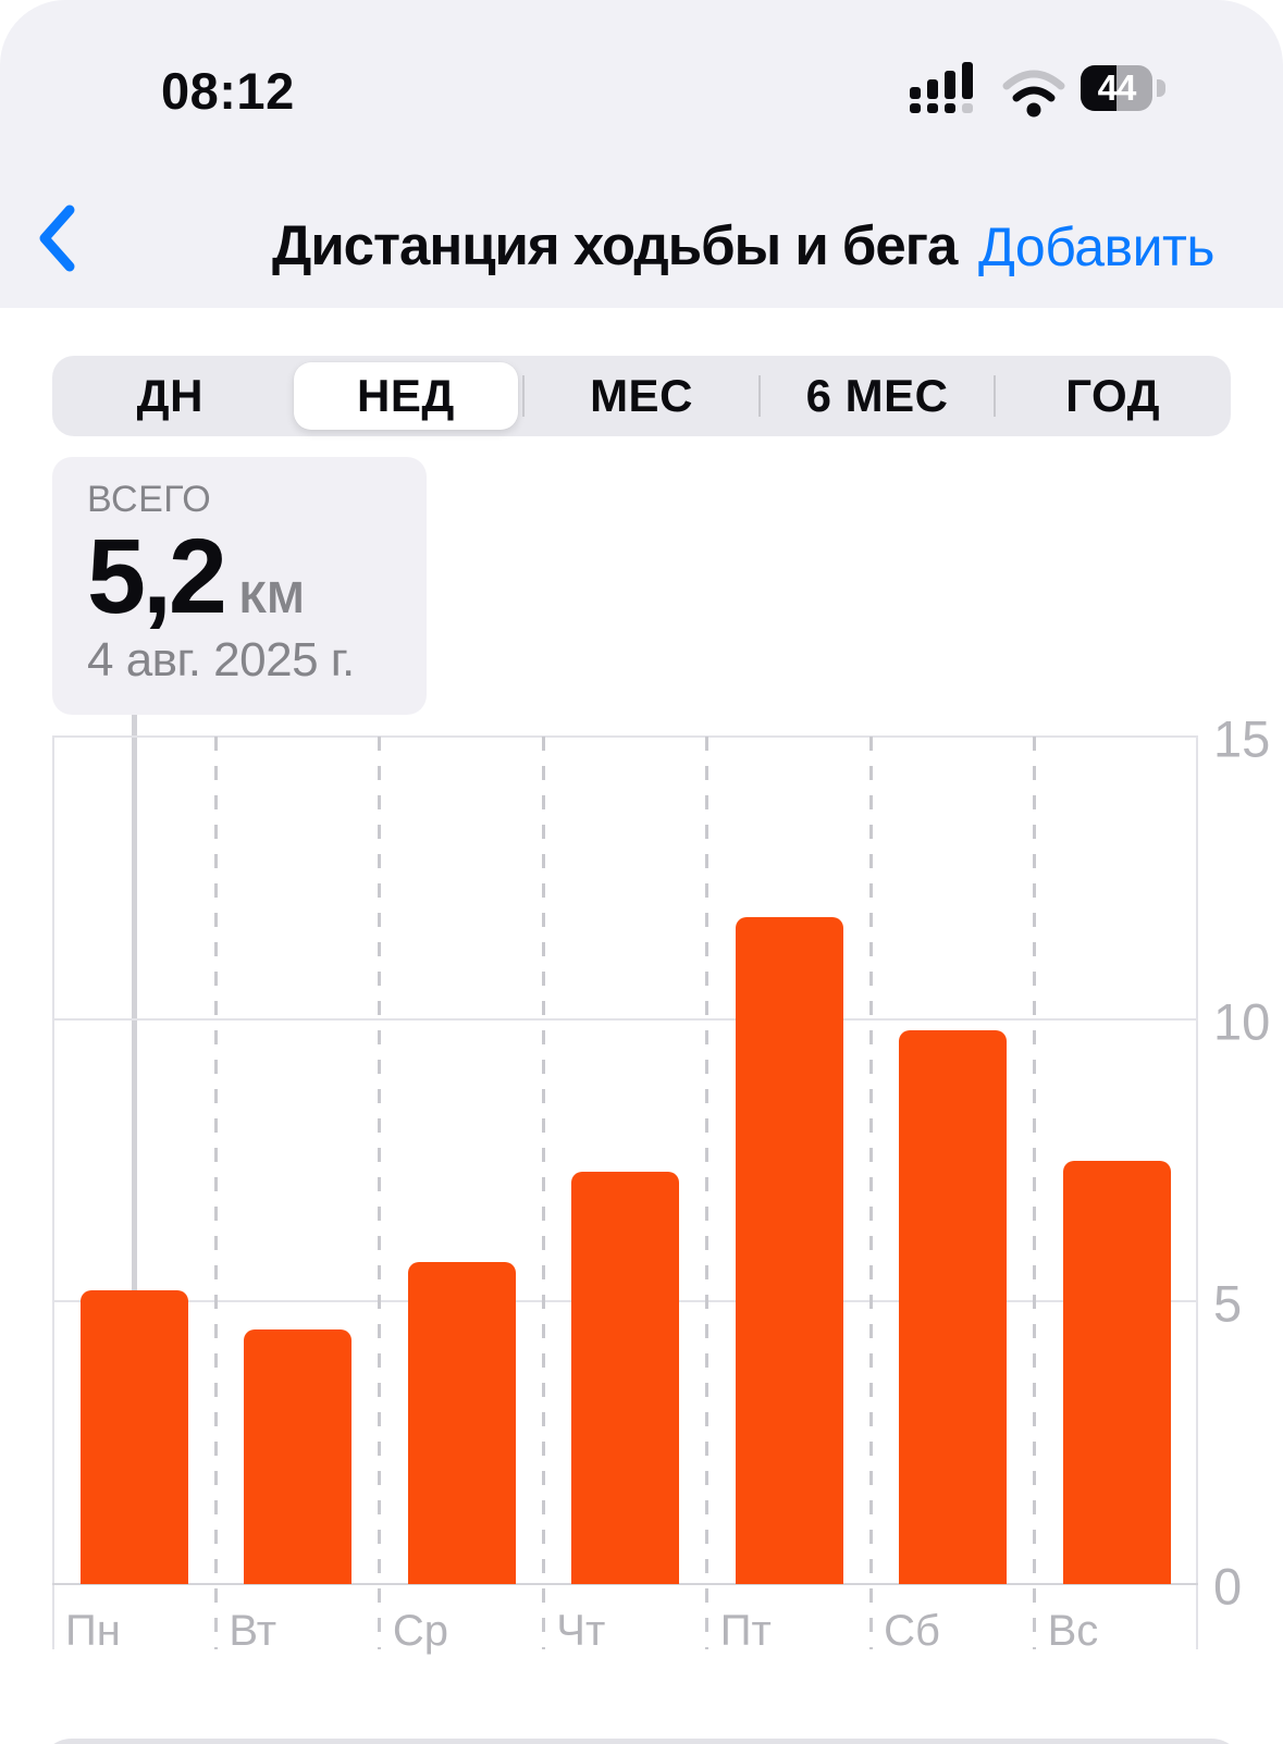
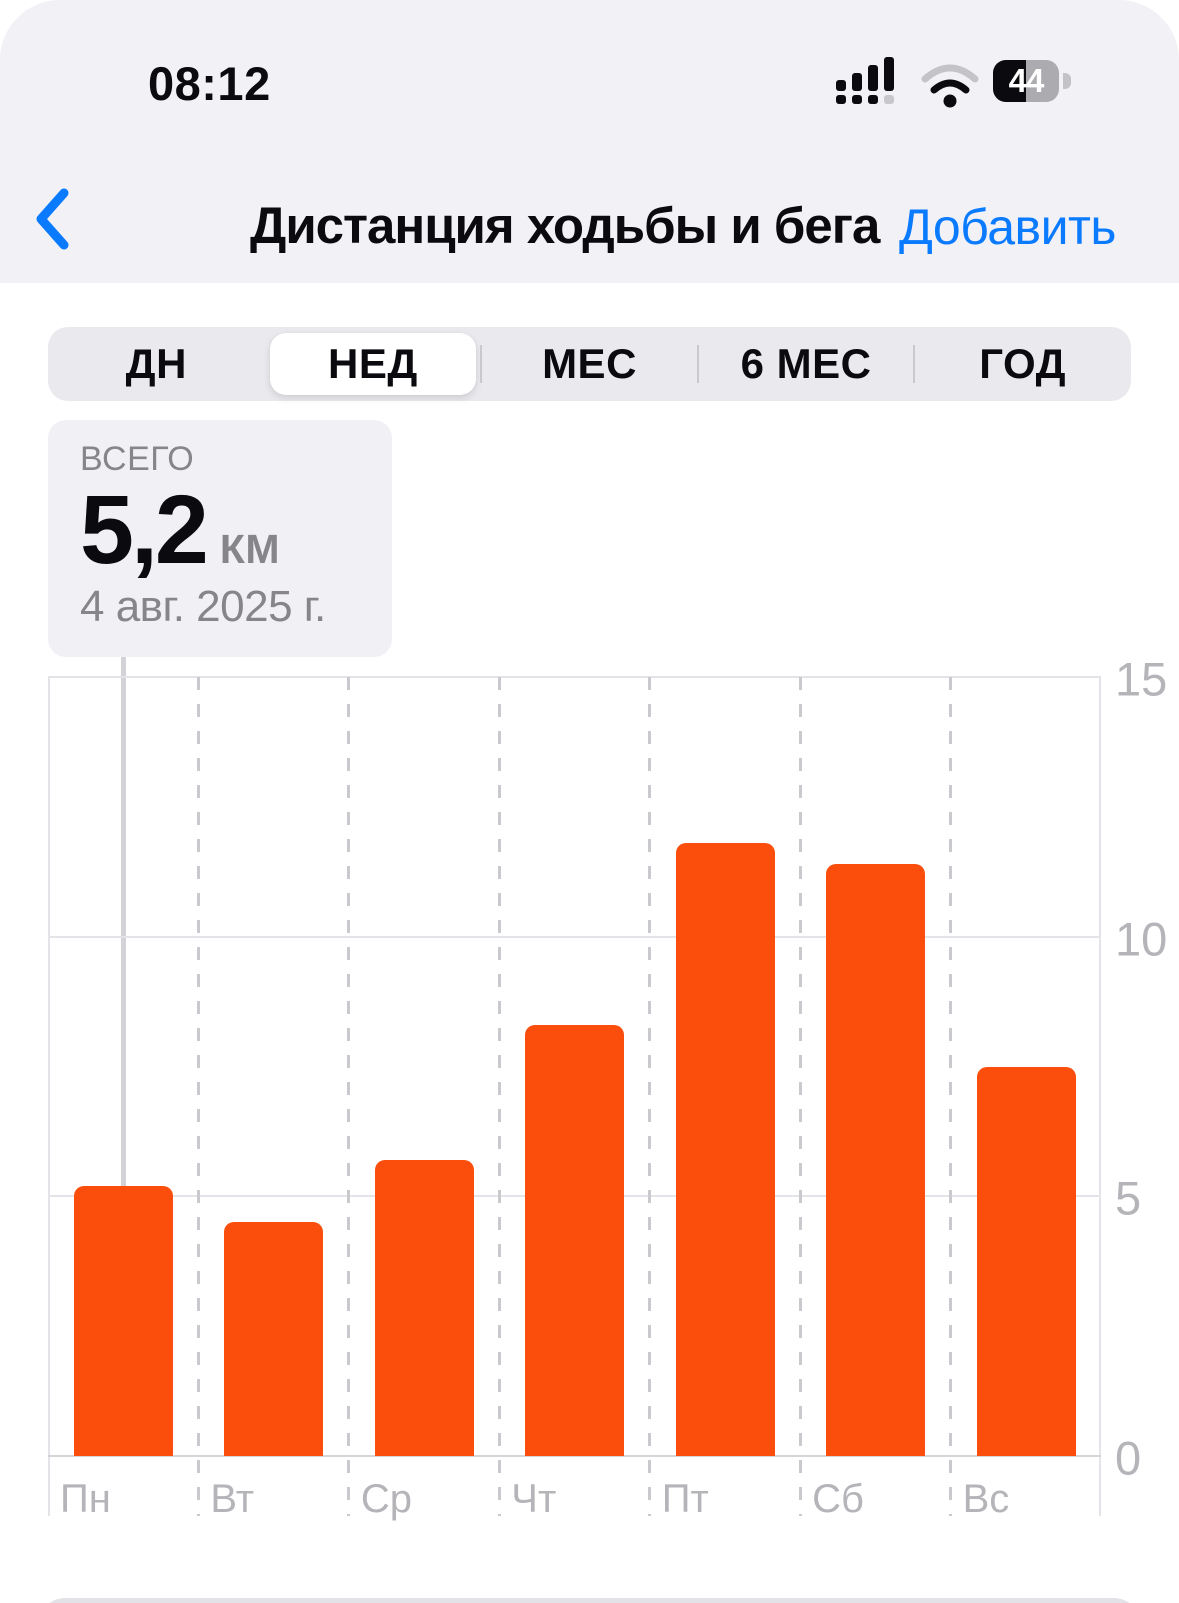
Чт: 7.3 -> 8.3
Сб: 9.8 -> 11.4
